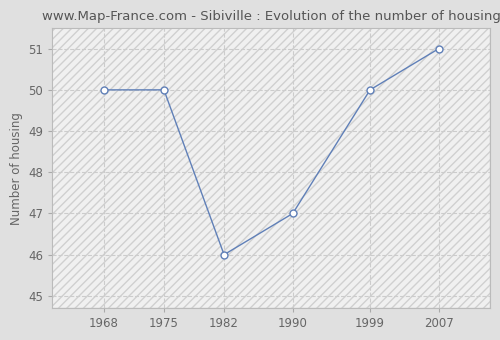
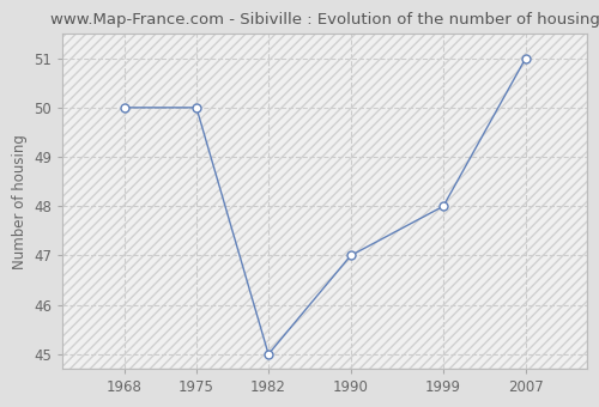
1982: 46 -> 45
1999: 50 -> 48
